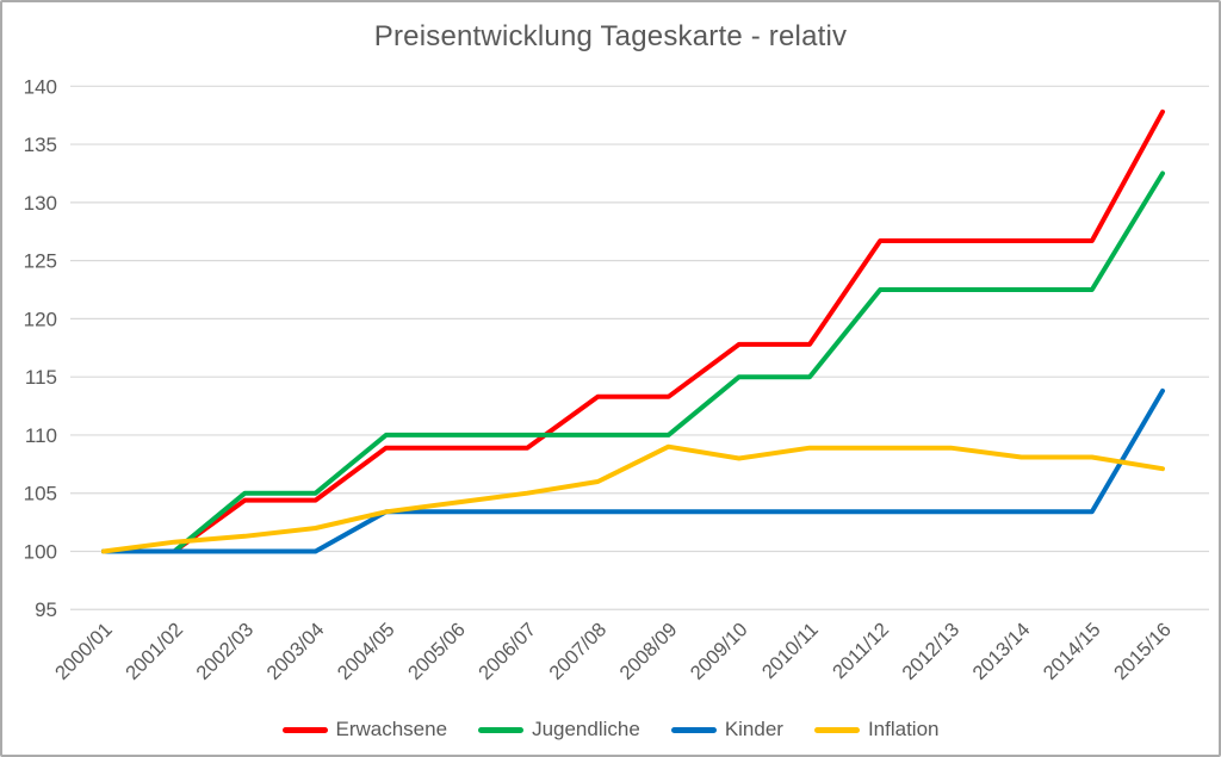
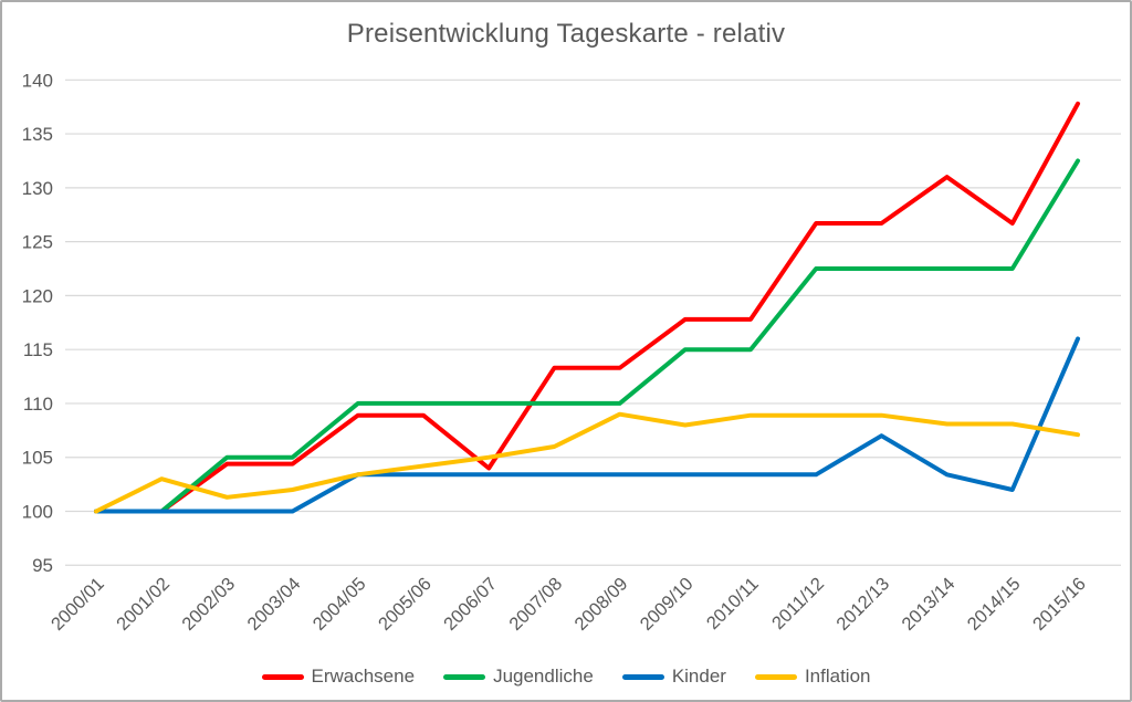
Inflation/2001/02: 101 -> 103
Erwachsene/2006/07: 109 -> 104
Kinder/2012/13: 103 -> 107
Erwachsene/2013/14: 127 -> 131
Kinder/2014/15: 103 -> 102
Kinder/2015/16: 114 -> 116
